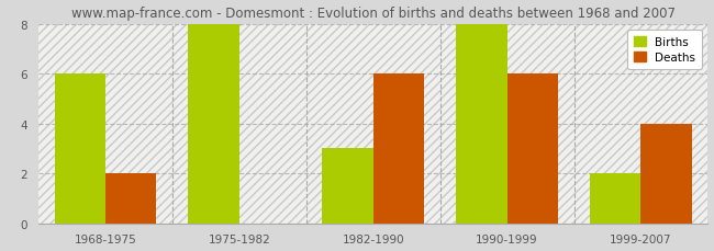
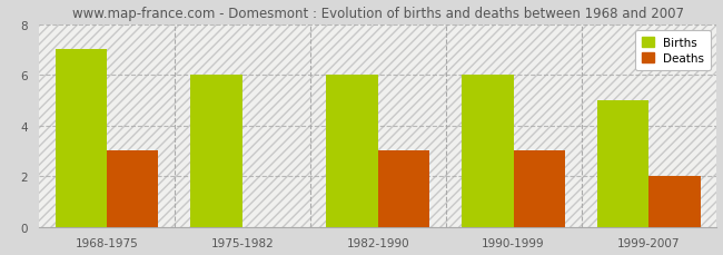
Births/1968-1975: 6 -> 7
Deaths/1968-1975: 2 -> 3
Births/1975-1982: 8 -> 6
Births/1982-1990: 3 -> 6
Deaths/1982-1990: 6 -> 3
Births/1990-1999: 8 -> 6
Deaths/1990-1999: 6 -> 3
Births/1999-2007: 2 -> 5
Deaths/1999-2007: 4 -> 2
